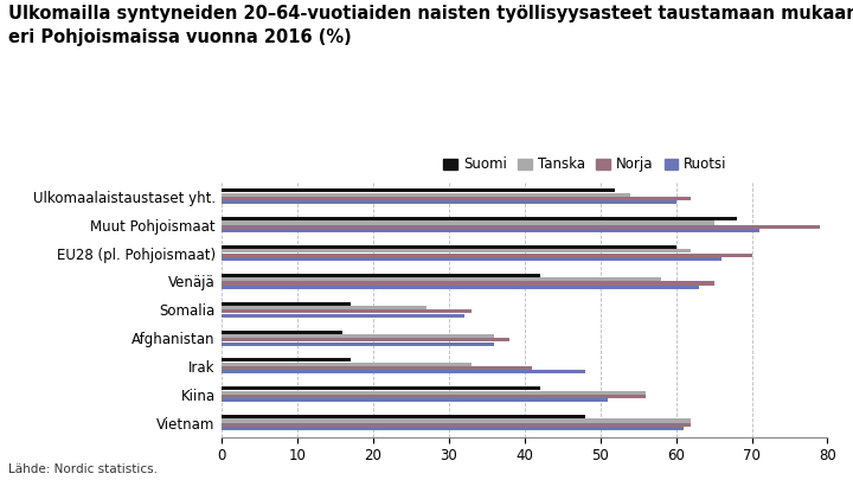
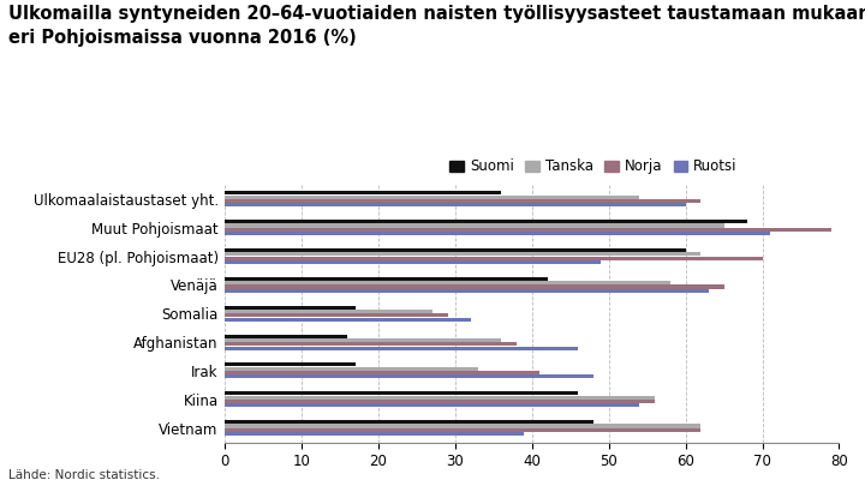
Suomi/Ulkomaalaistaustaset yht.: 52 -> 36
Ruotsi/EU28 (pl. Pohjoismaat): 66 -> 49
Norja/Somalia: 33 -> 29
Ruotsi/Afghanistan: 36 -> 46
Suomi/Kiina: 42 -> 46
Ruotsi/Kiina: 51 -> 54
Ruotsi/Vietnam: 61 -> 39
